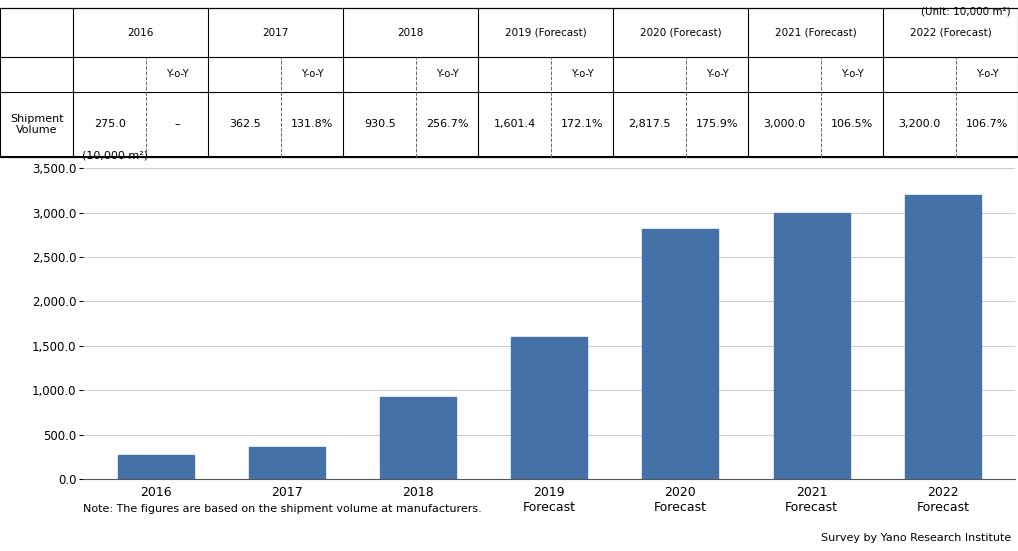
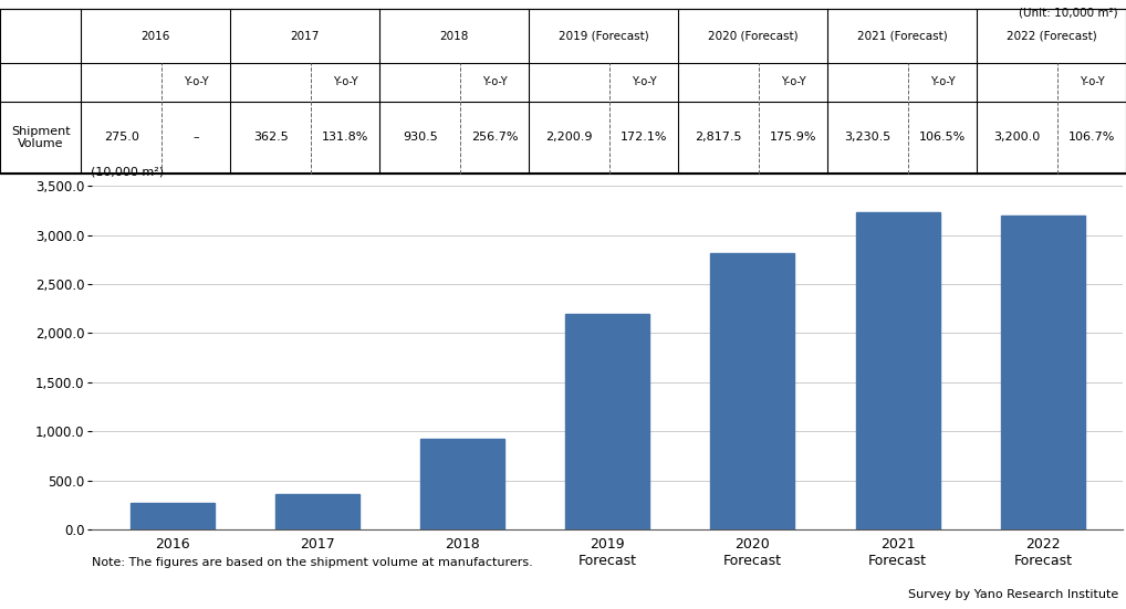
2019 Forecast: 1,601.4 -> 2,200.9
2021 Forecast: 3,000.0 -> 3,230.5
